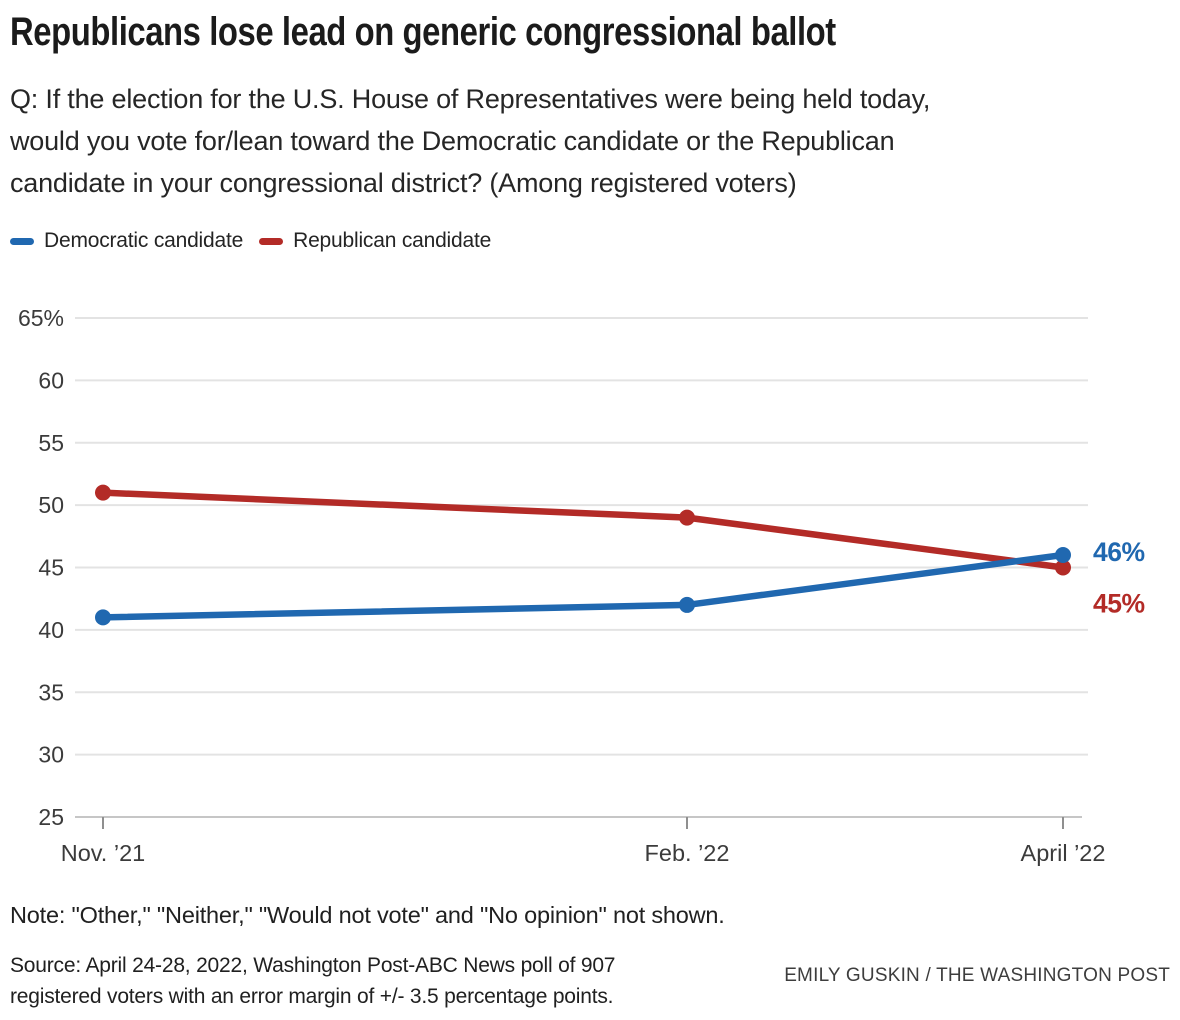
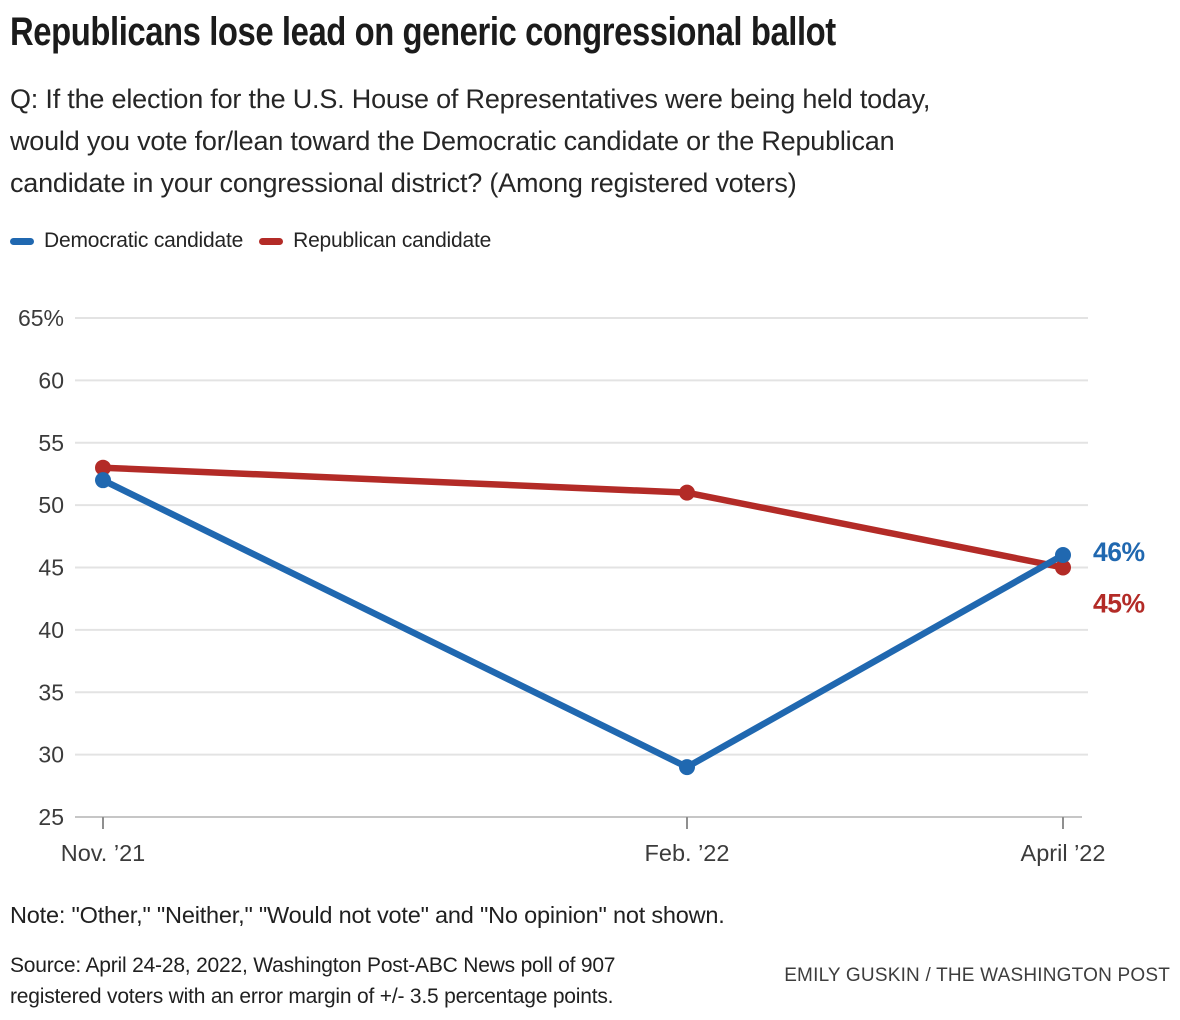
Democratic candidate/Nov. ’21: 41% -> 52%
Republican candidate/Nov. ’21: 51% -> 53%
Democratic candidate/Feb. ’22: 42% -> 29%
Republican candidate/Feb. ’22: 49% -> 51%
